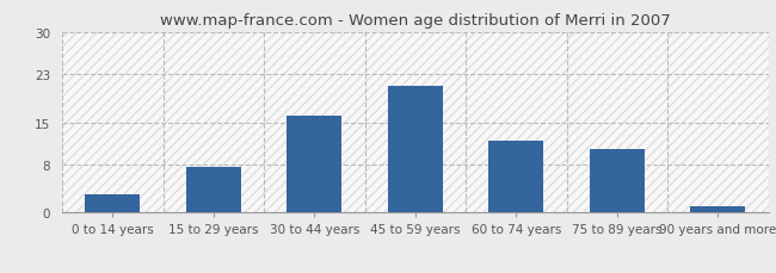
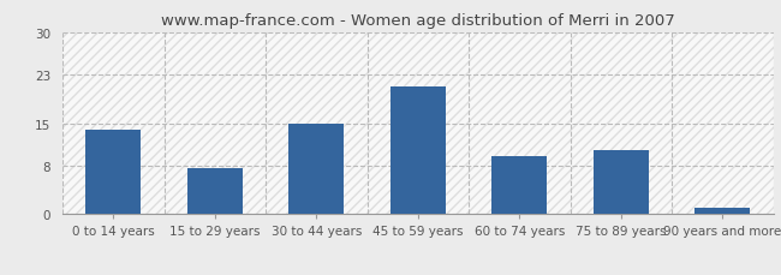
0 to 14 years: 3.0 -> 14.0
30 to 44 years: 16.0 -> 15.0
60 to 74 years: 12.0 -> 9.5
